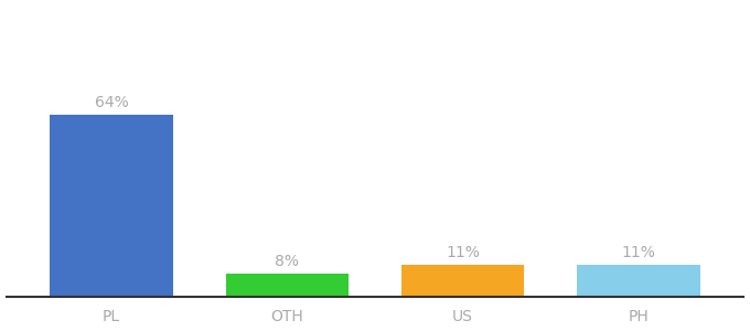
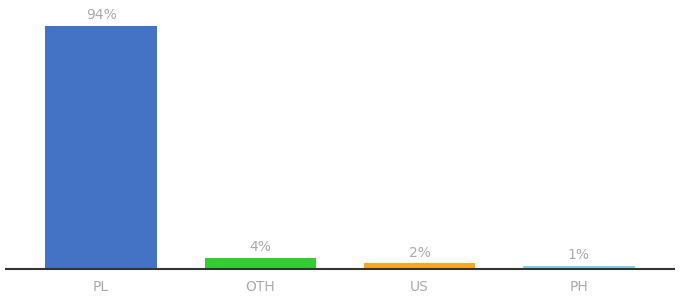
PL: 64% -> 94%
OTH: 8% -> 4%
US: 11% -> 2%
PH: 11% -> 1%
